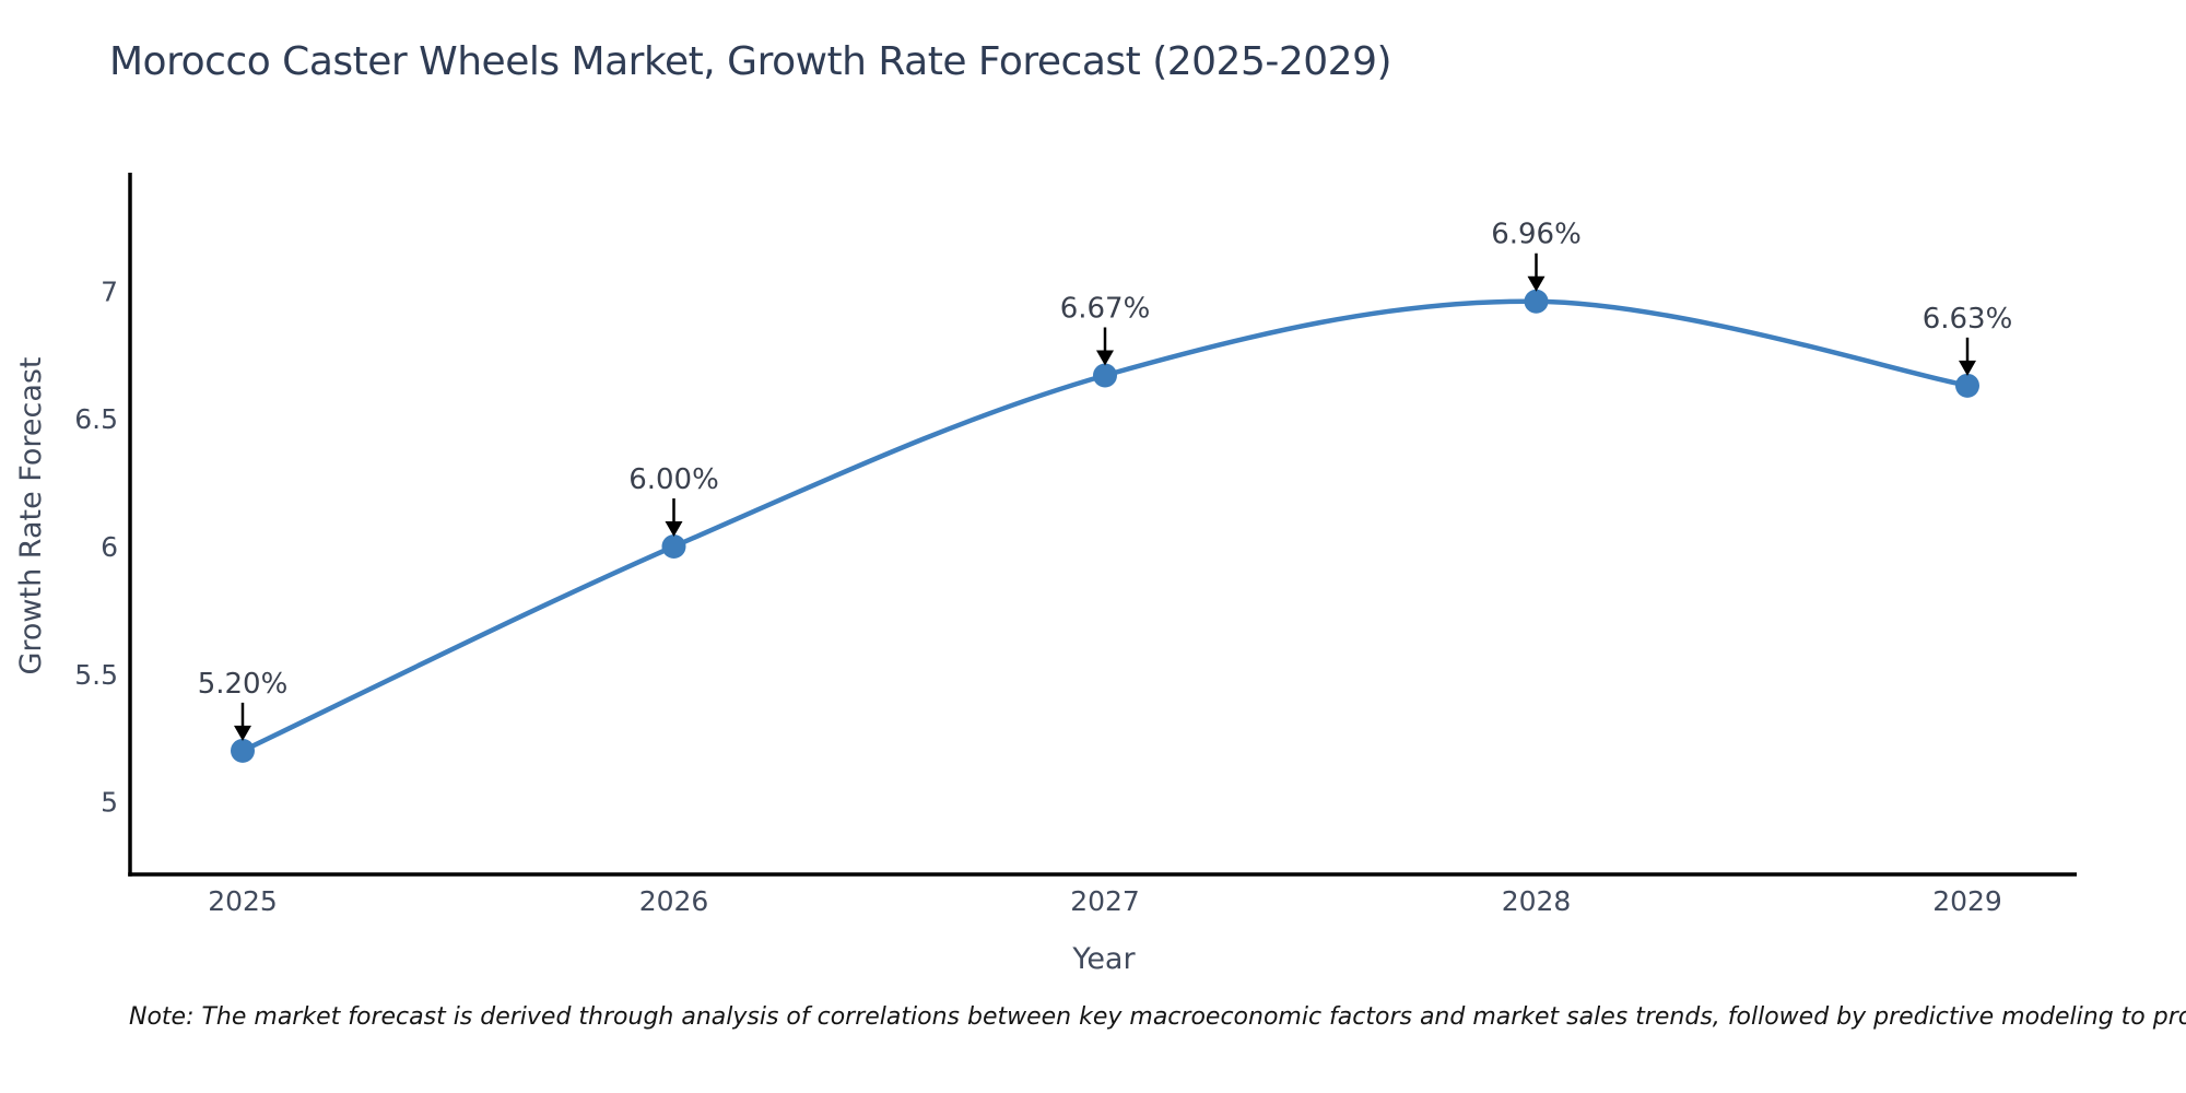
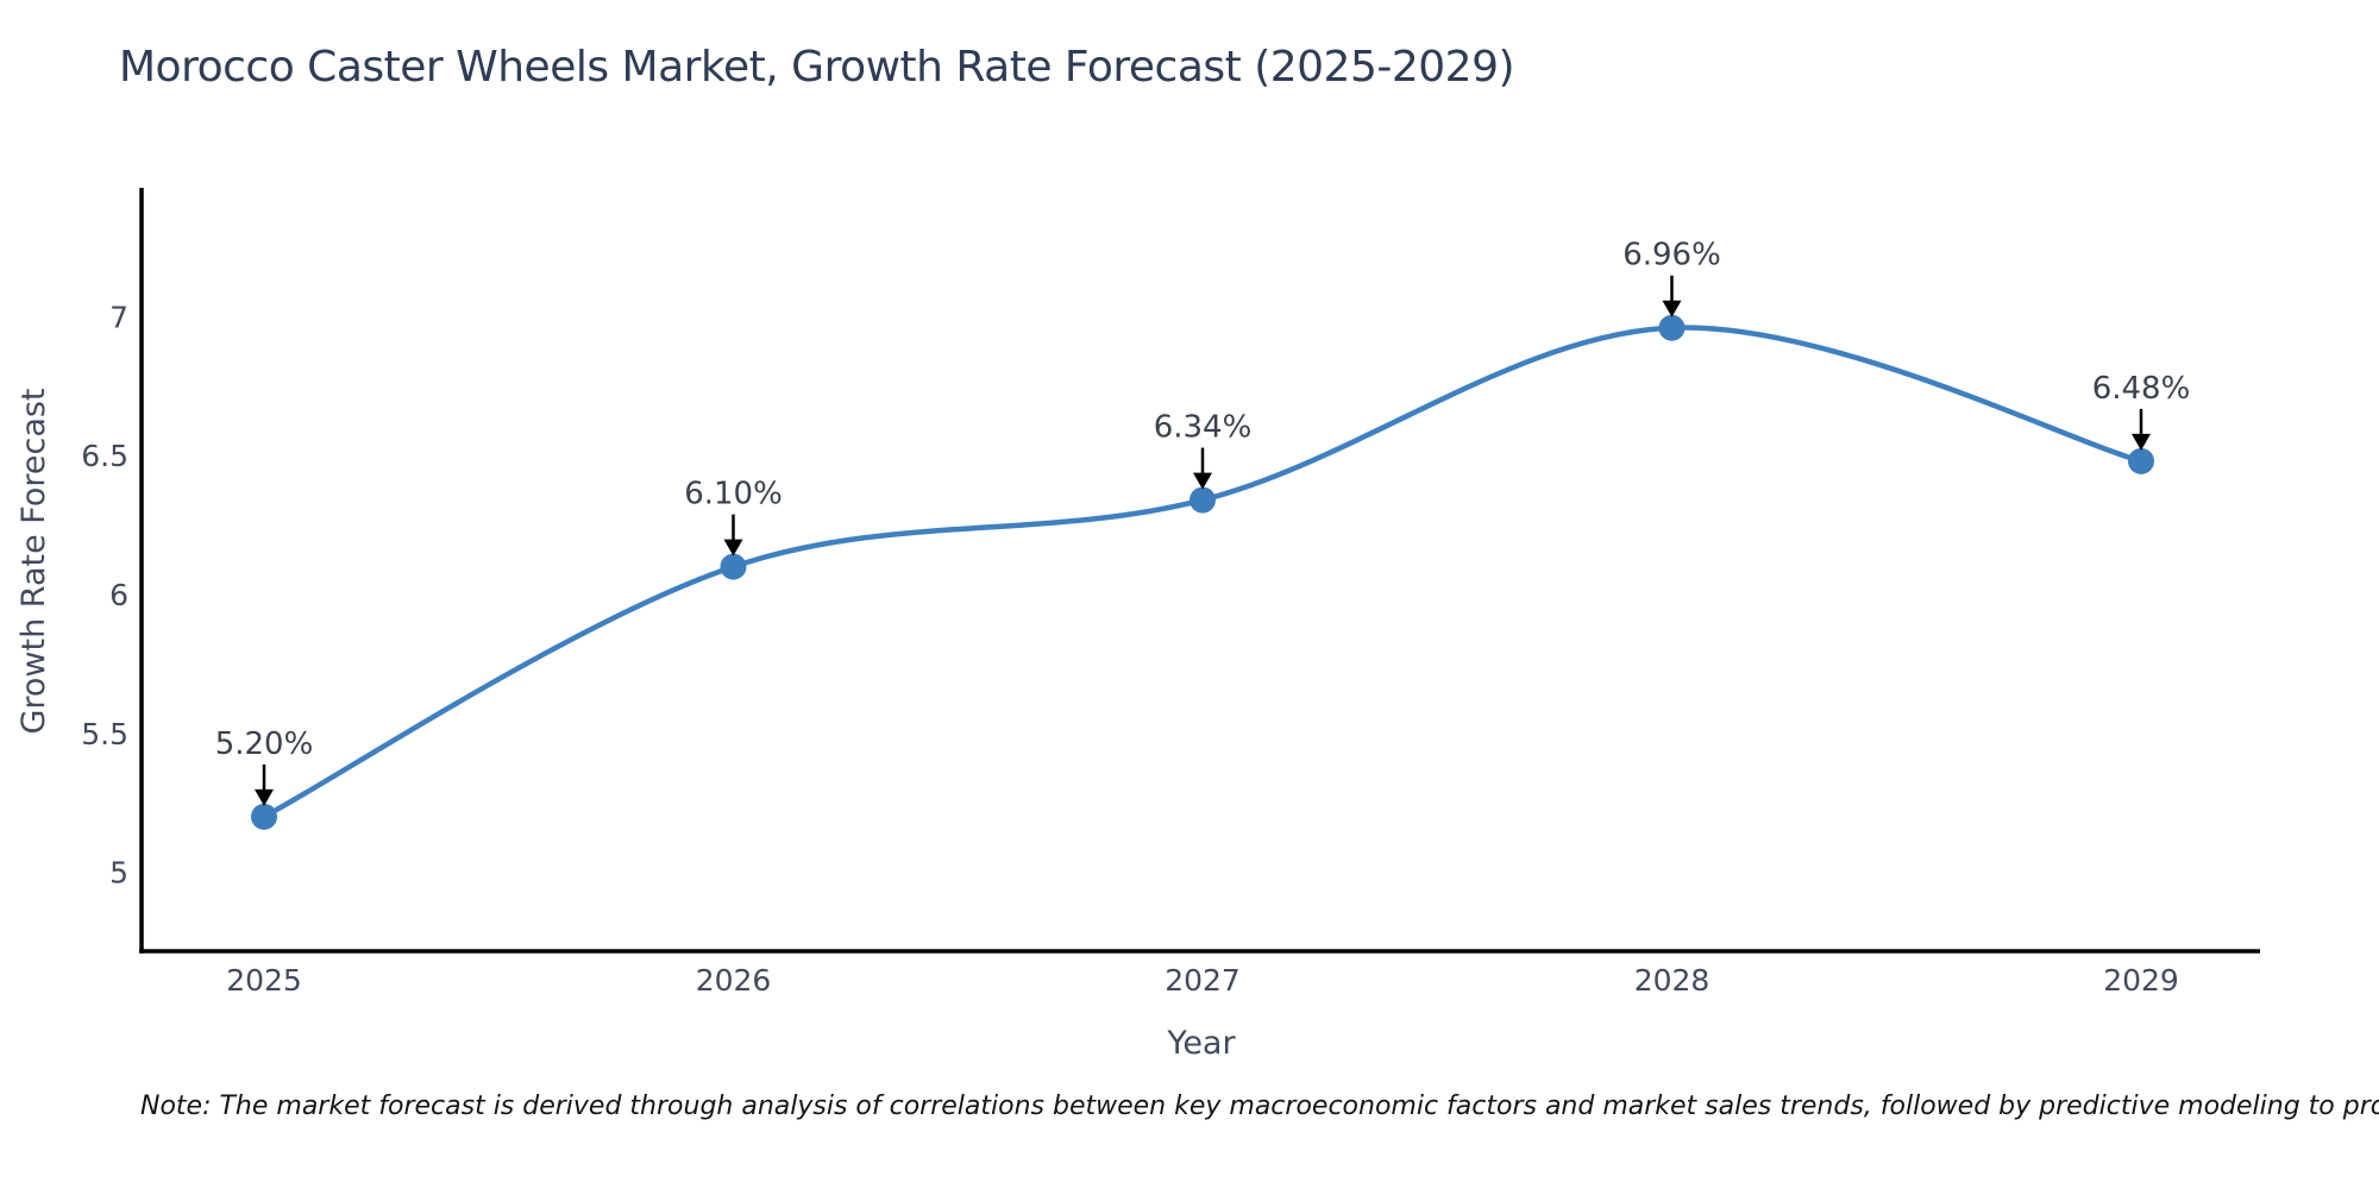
2026: 6.00% -> 6.10%
2027: 6.67% -> 6.34%
2029: 6.63% -> 6.48%
